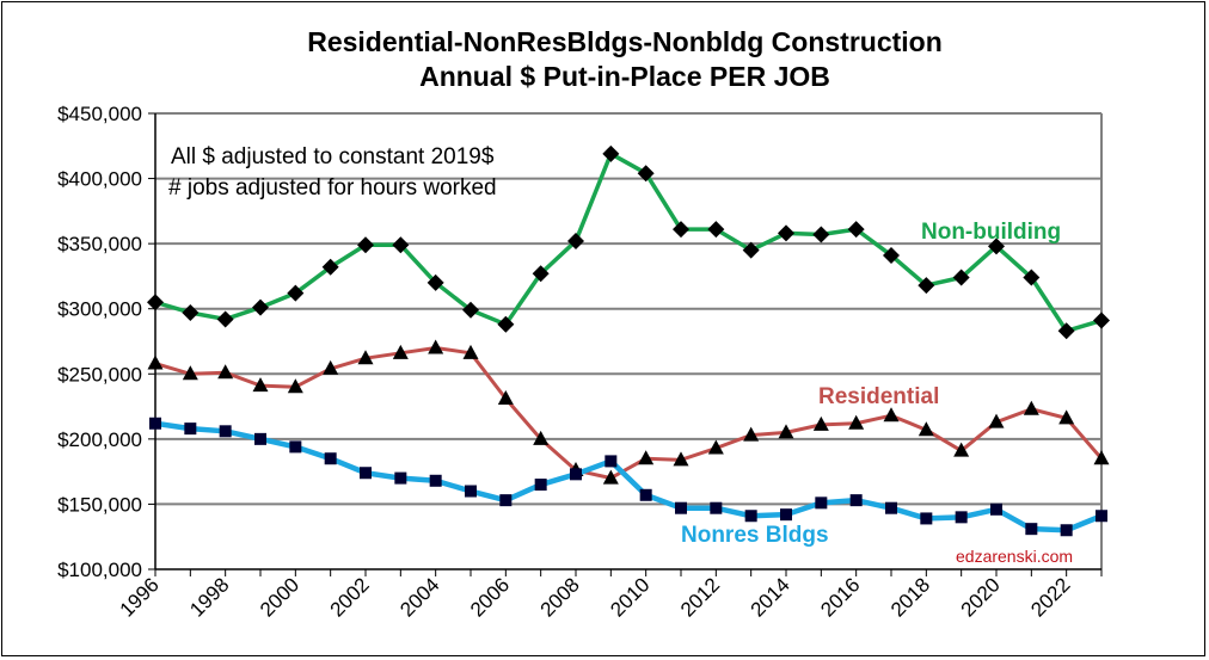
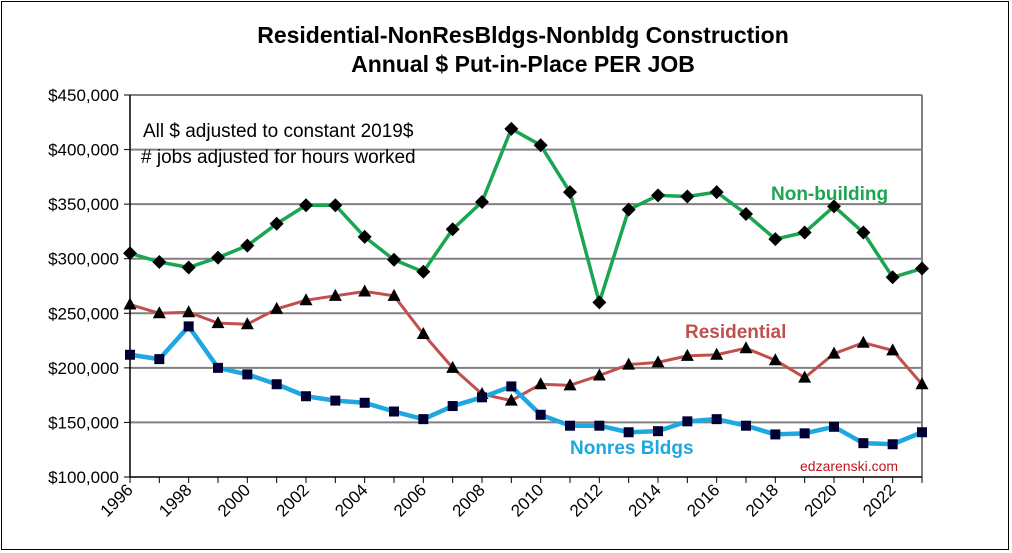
Nonres Bldgs/1998: $206000 -> $238000
Non-building/2012: $361000 -> $260000
